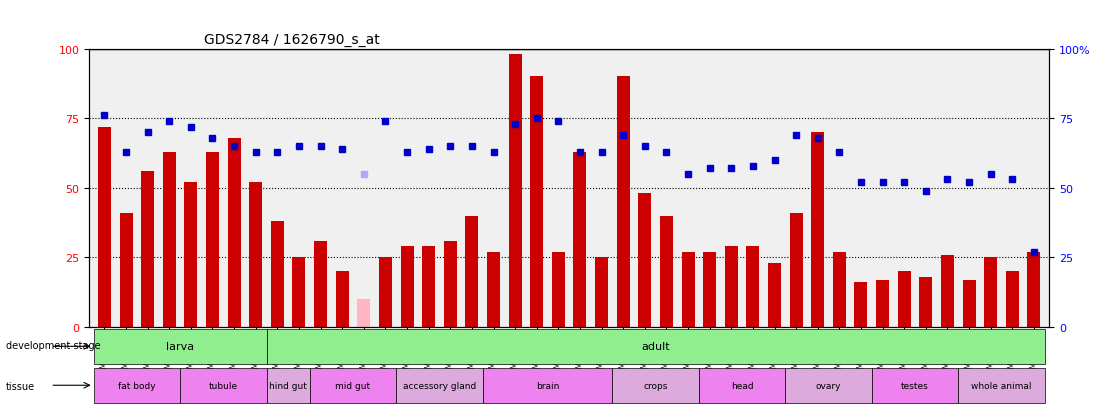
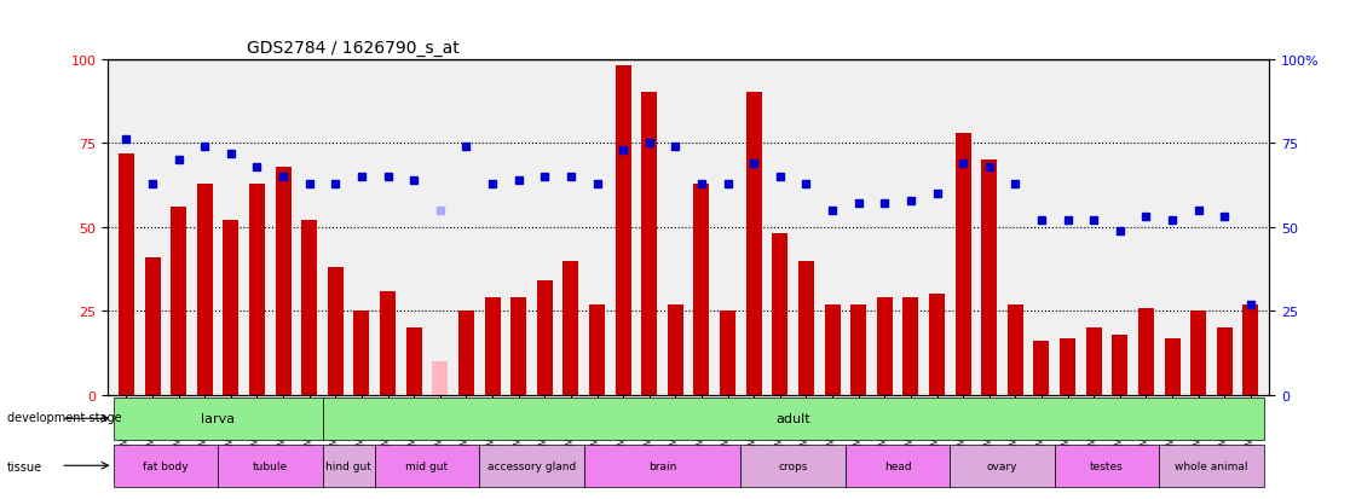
GSM188080: 31 -> 34
GSM188099: 23 -> 30
GSM188104: 41 -> 78
